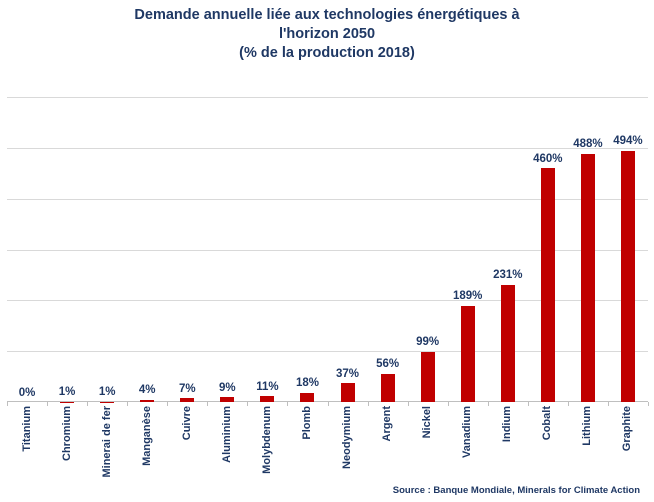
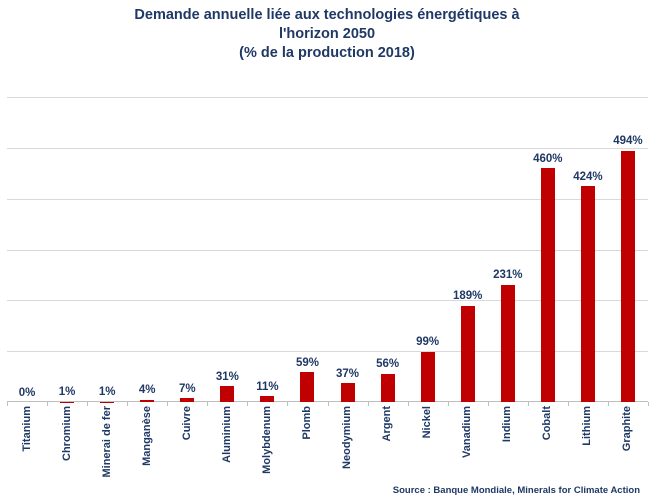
Aluminium: 9% -> 31%
Plomb: 18% -> 59%
Lithium: 488% -> 424%
